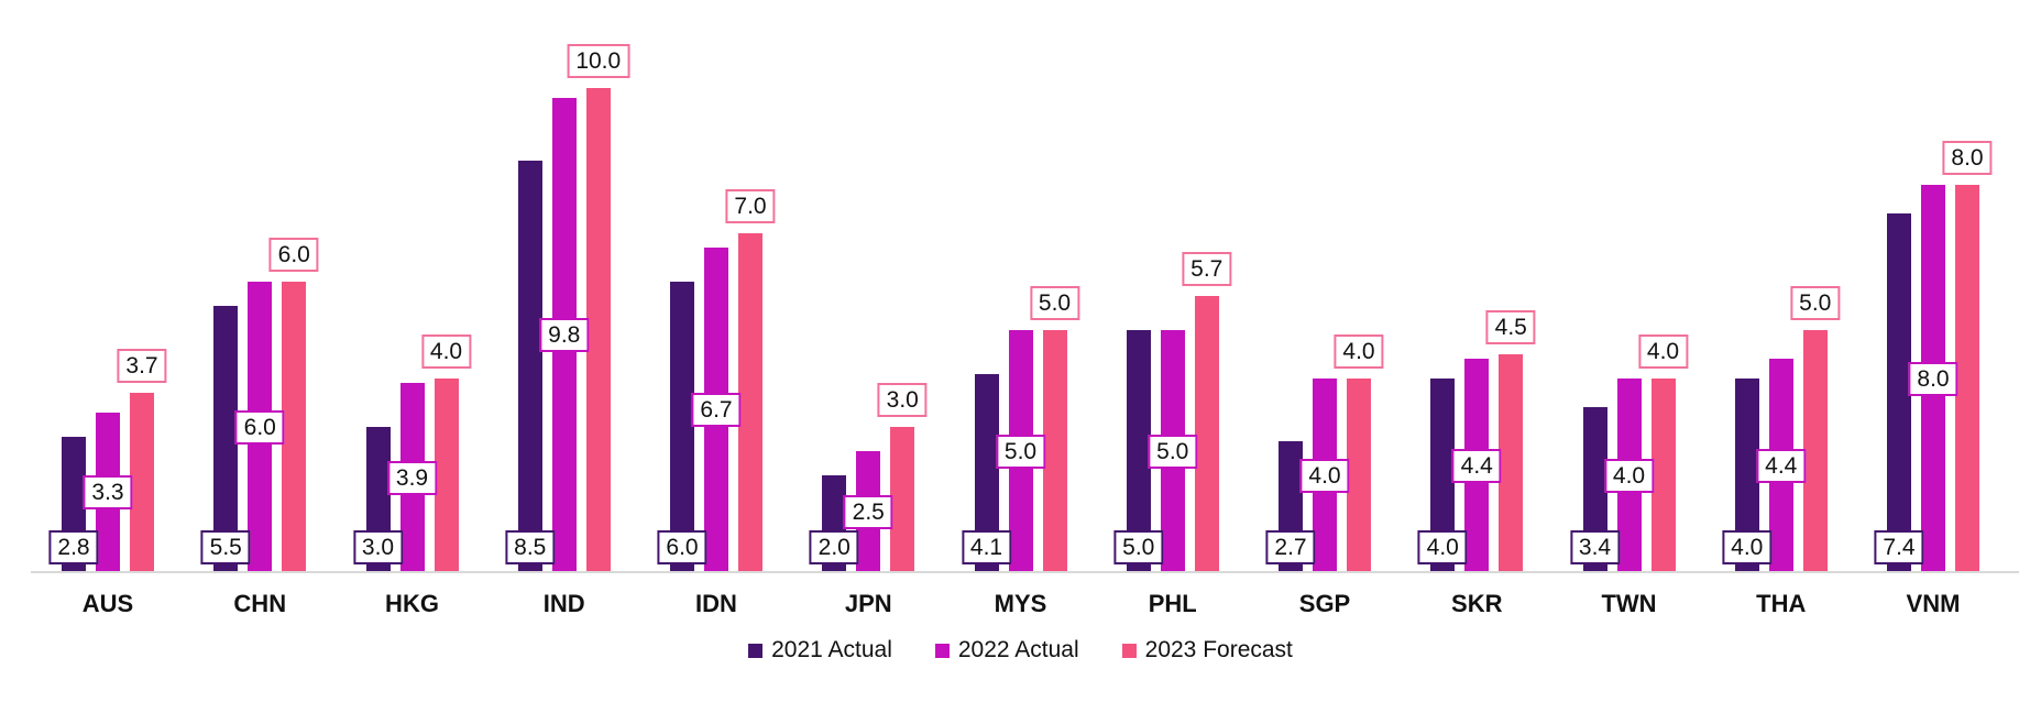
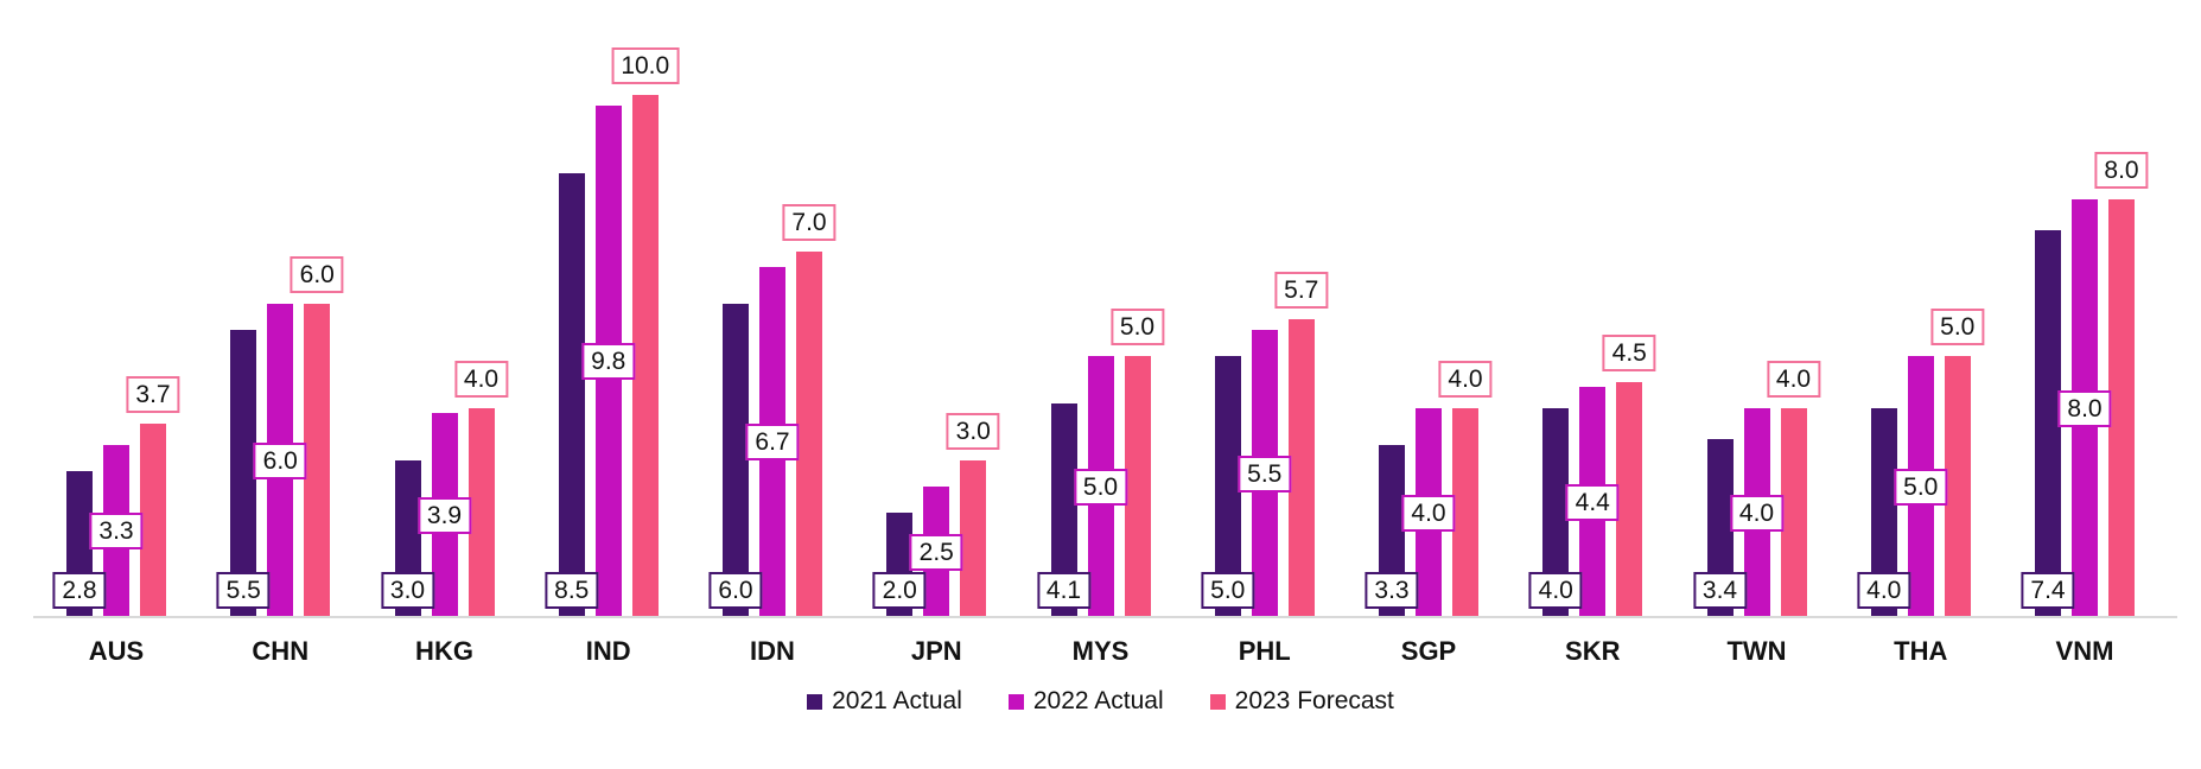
2022 Actual/PHL: 5.0 -> 5.5
2021 Actual/SGP: 2.7 -> 3.3
2022 Actual/THA: 4.4 -> 5.0
